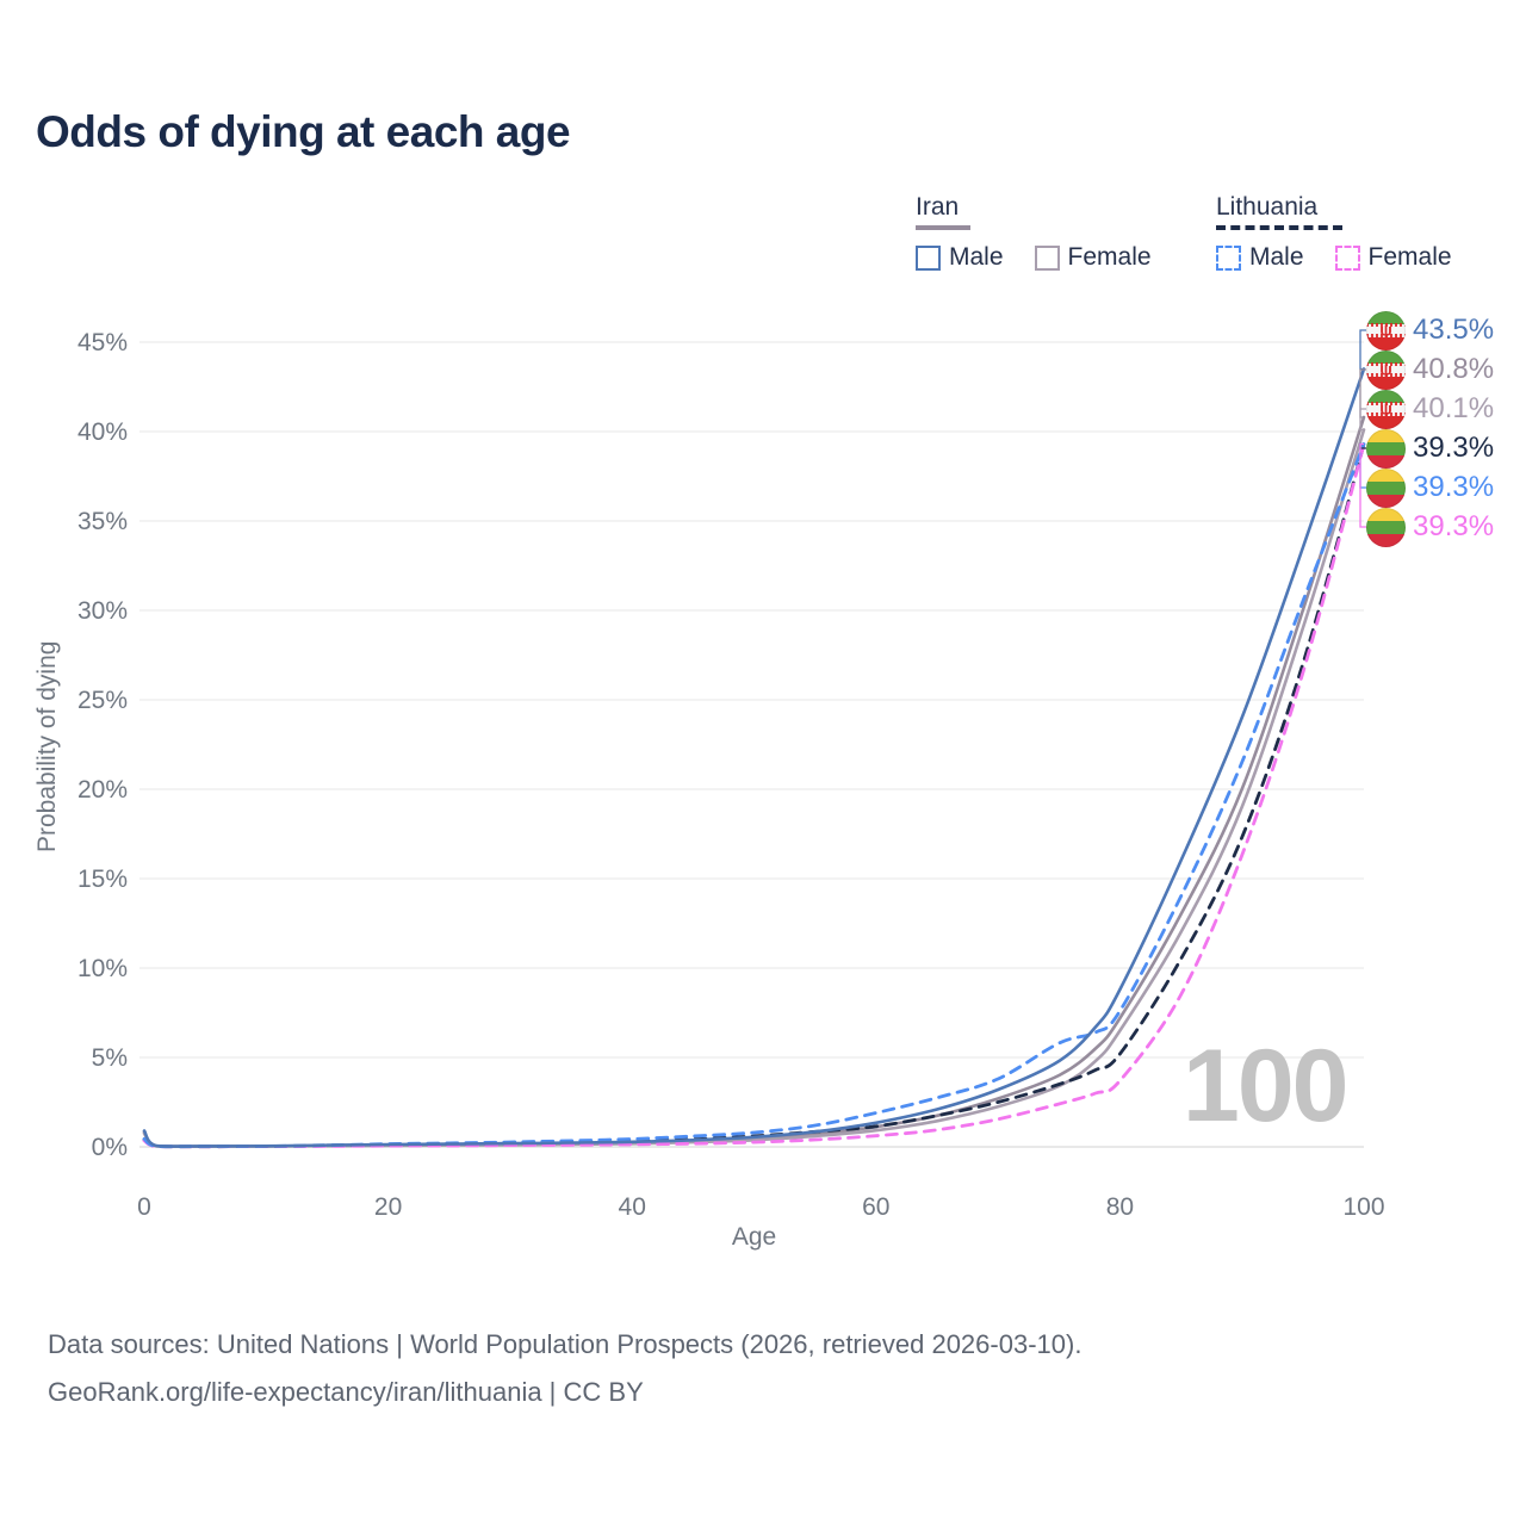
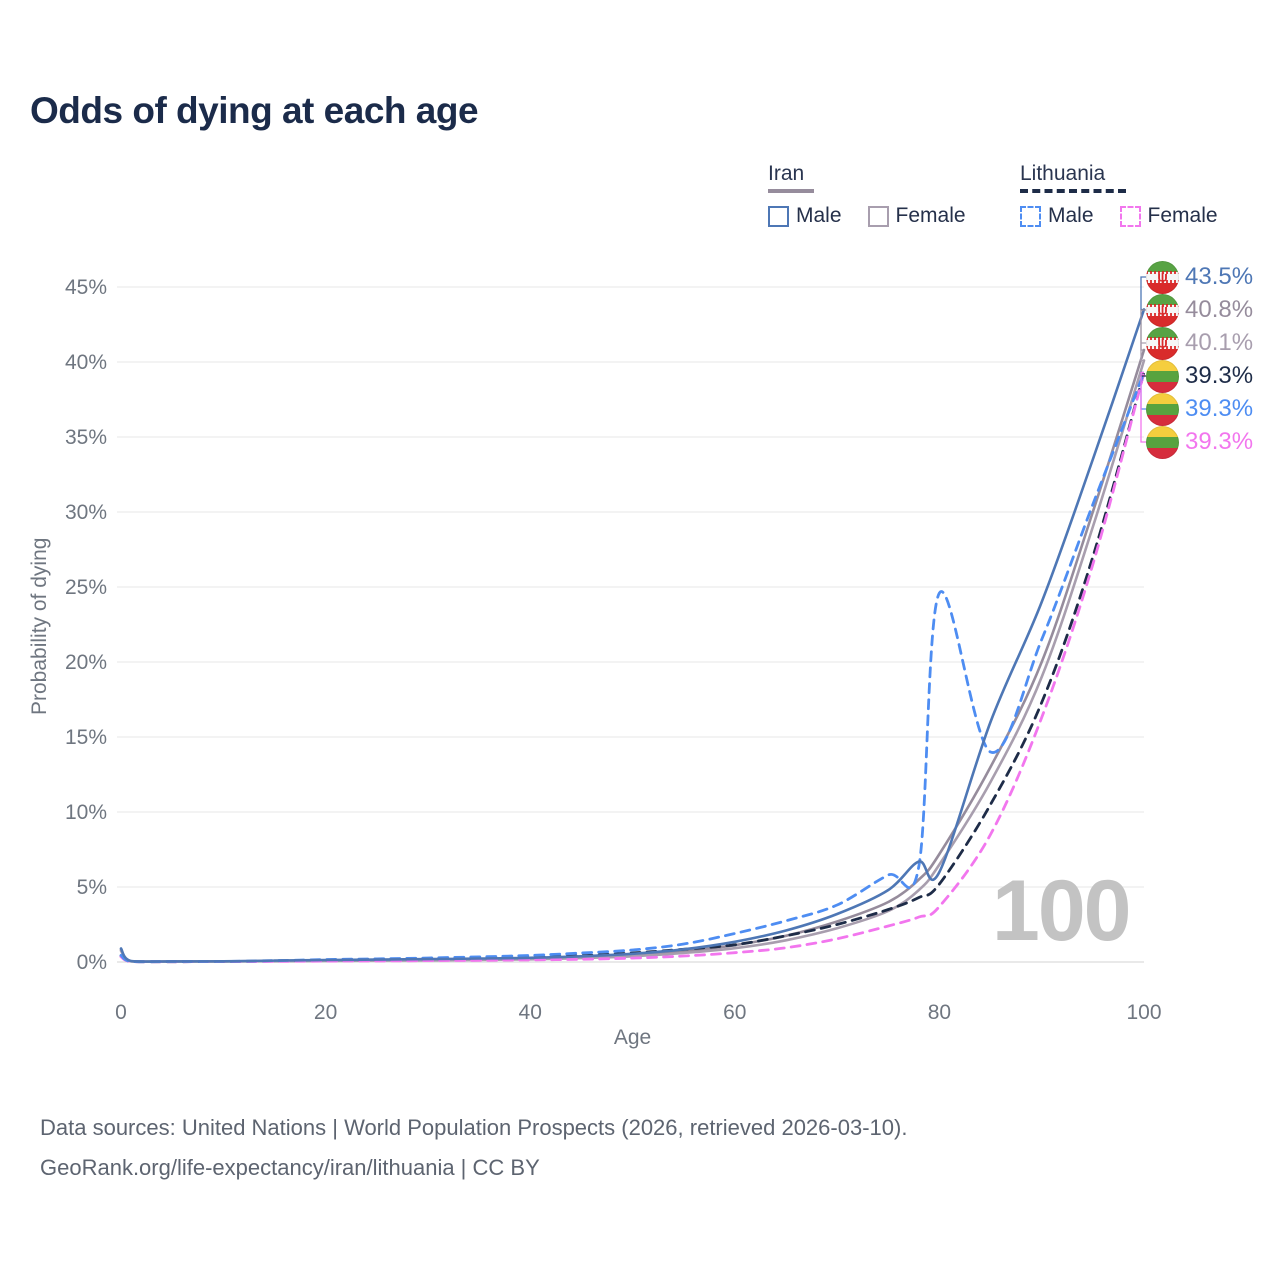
Iran Male/80: 8.8% -> 6.0%
Lithuania Male/80: 7.6% -> 24.6%
